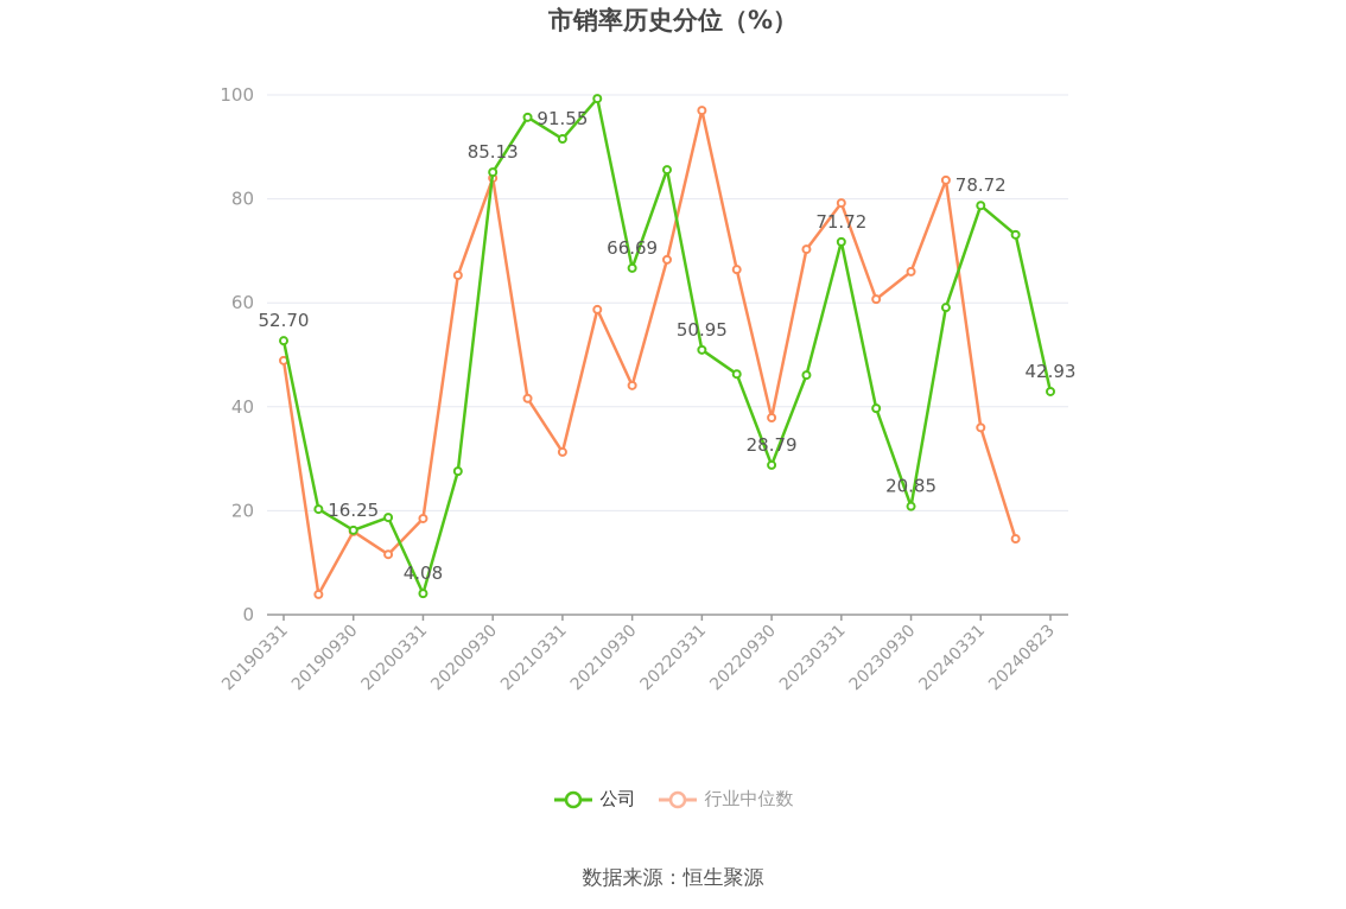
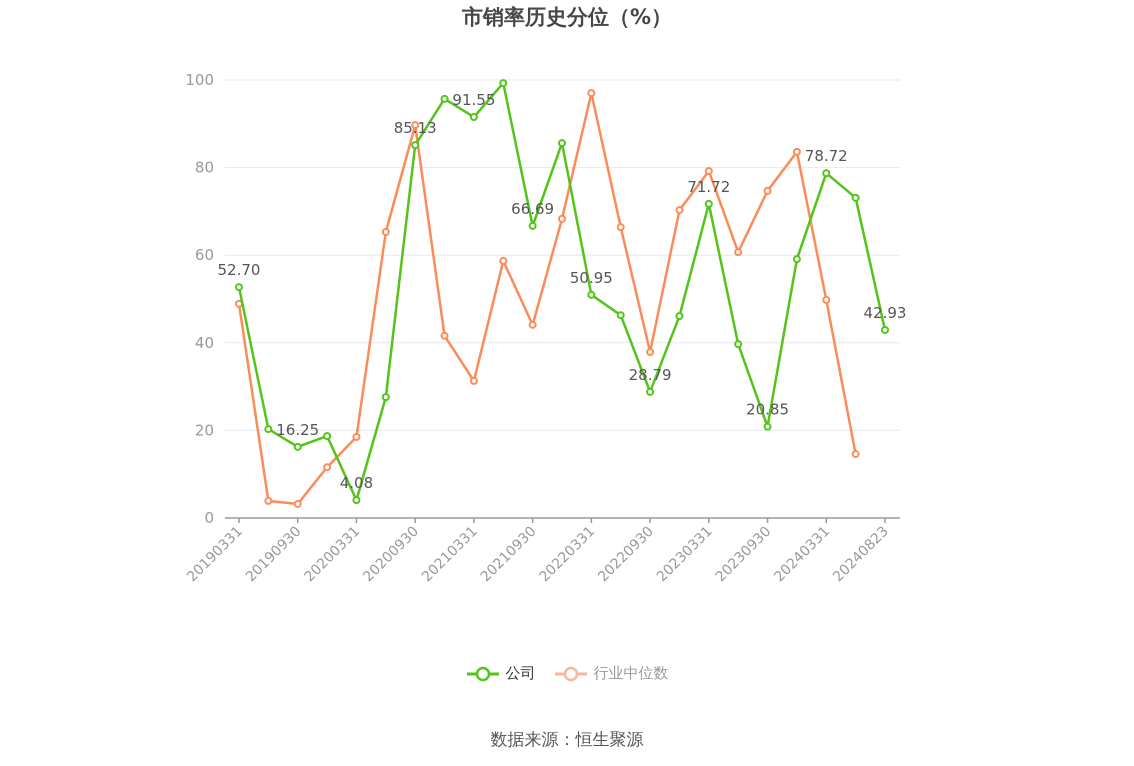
行业中位数/20190930: 16 -> 3
行业中位数/20200930: 84 -> 90
行业中位数/20230930: 66 -> 75
行业中位数/20240331: 36 -> 50
